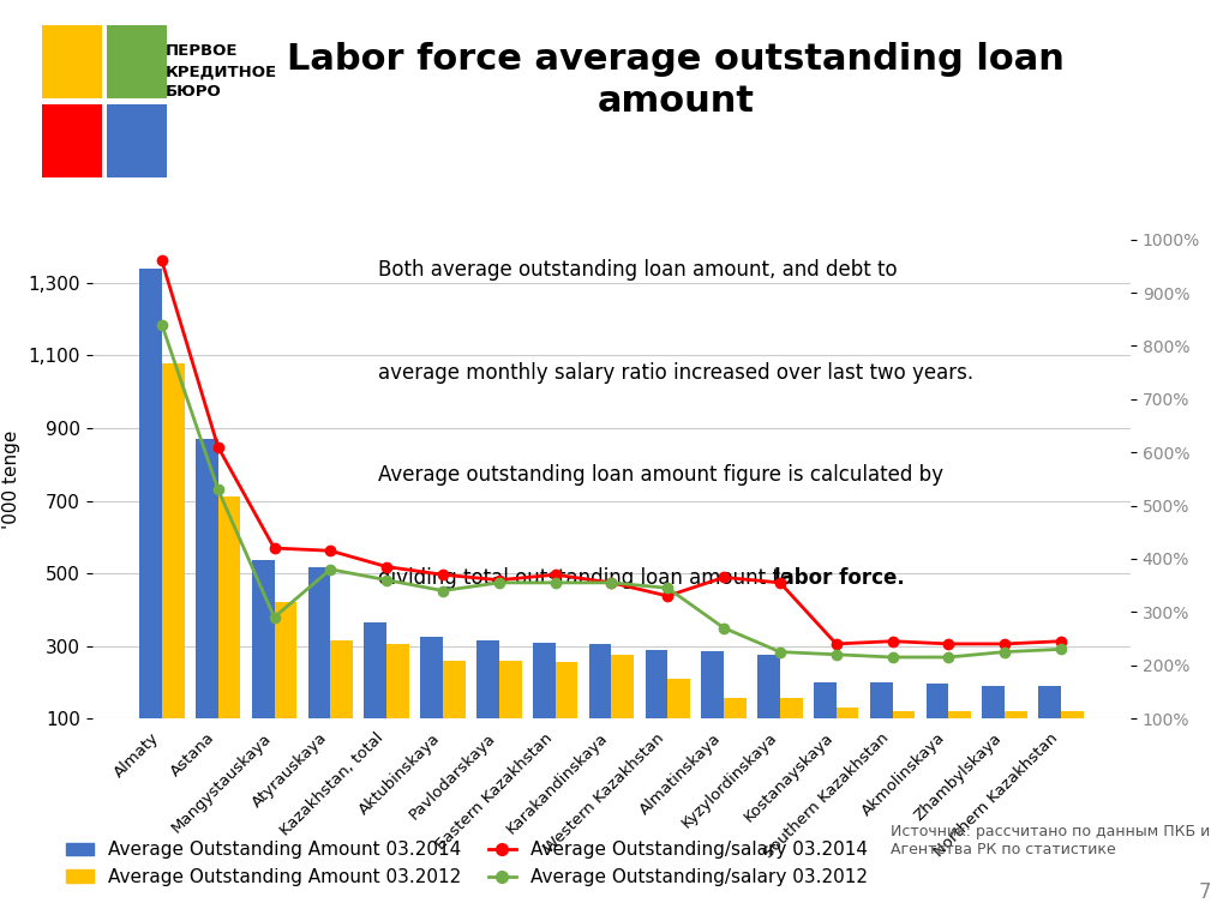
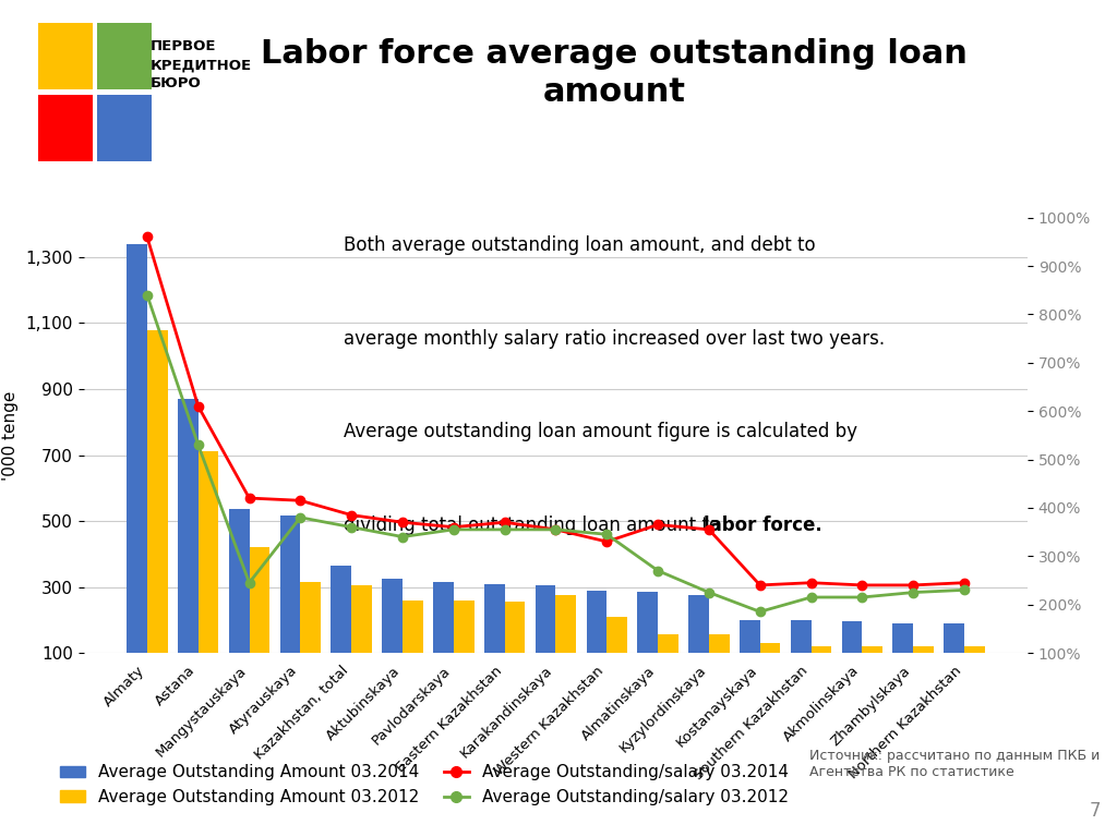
Average Outstanding/salary 03.2012/Mangystauskaya: 290% -> 245%
Average Outstanding/salary 03.2012/Kostanayskaya: 220% -> 185%
